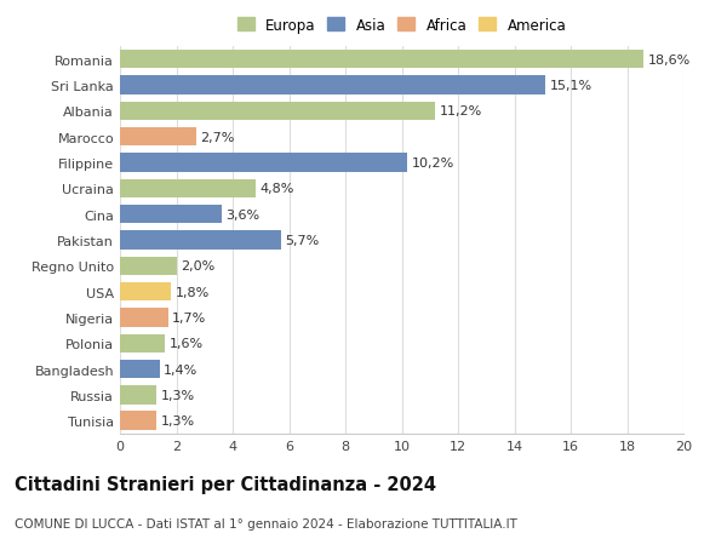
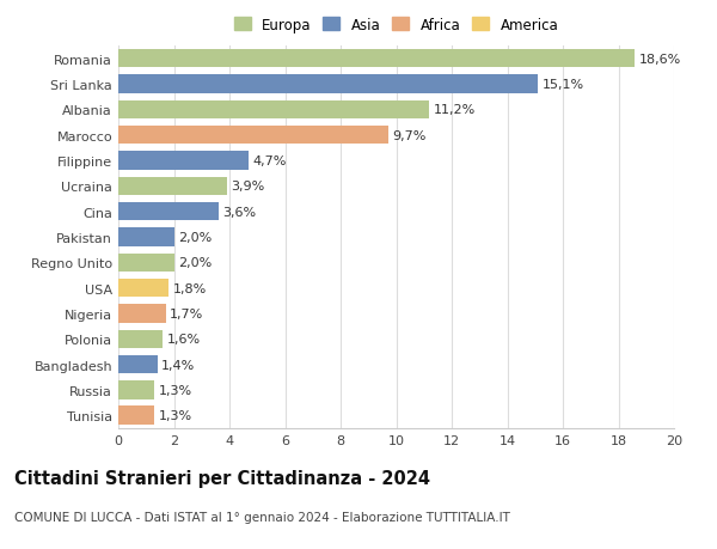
Marocco: 2,7% -> 9,7%
Filippine: 10,2% -> 4,7%
Ucraina: 4,8% -> 3,9%
Pakistan: 5,7% -> 2,0%
